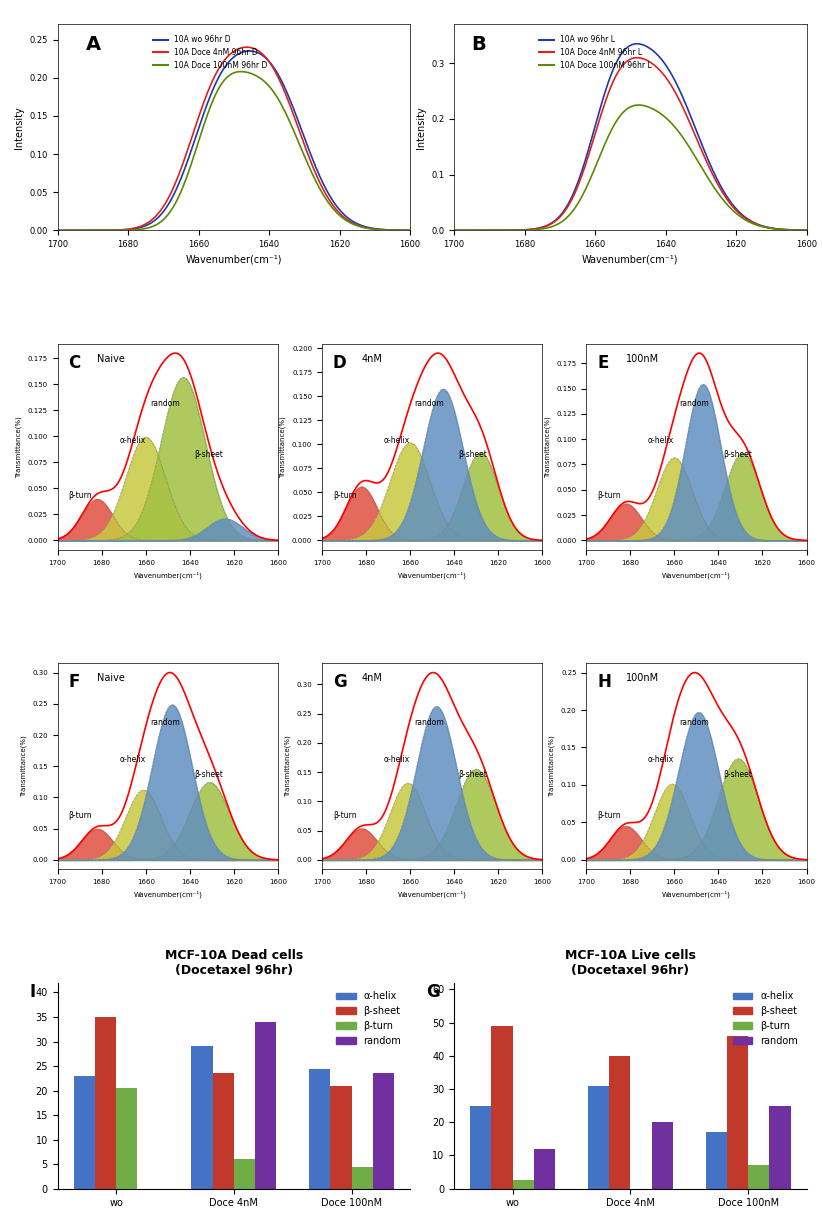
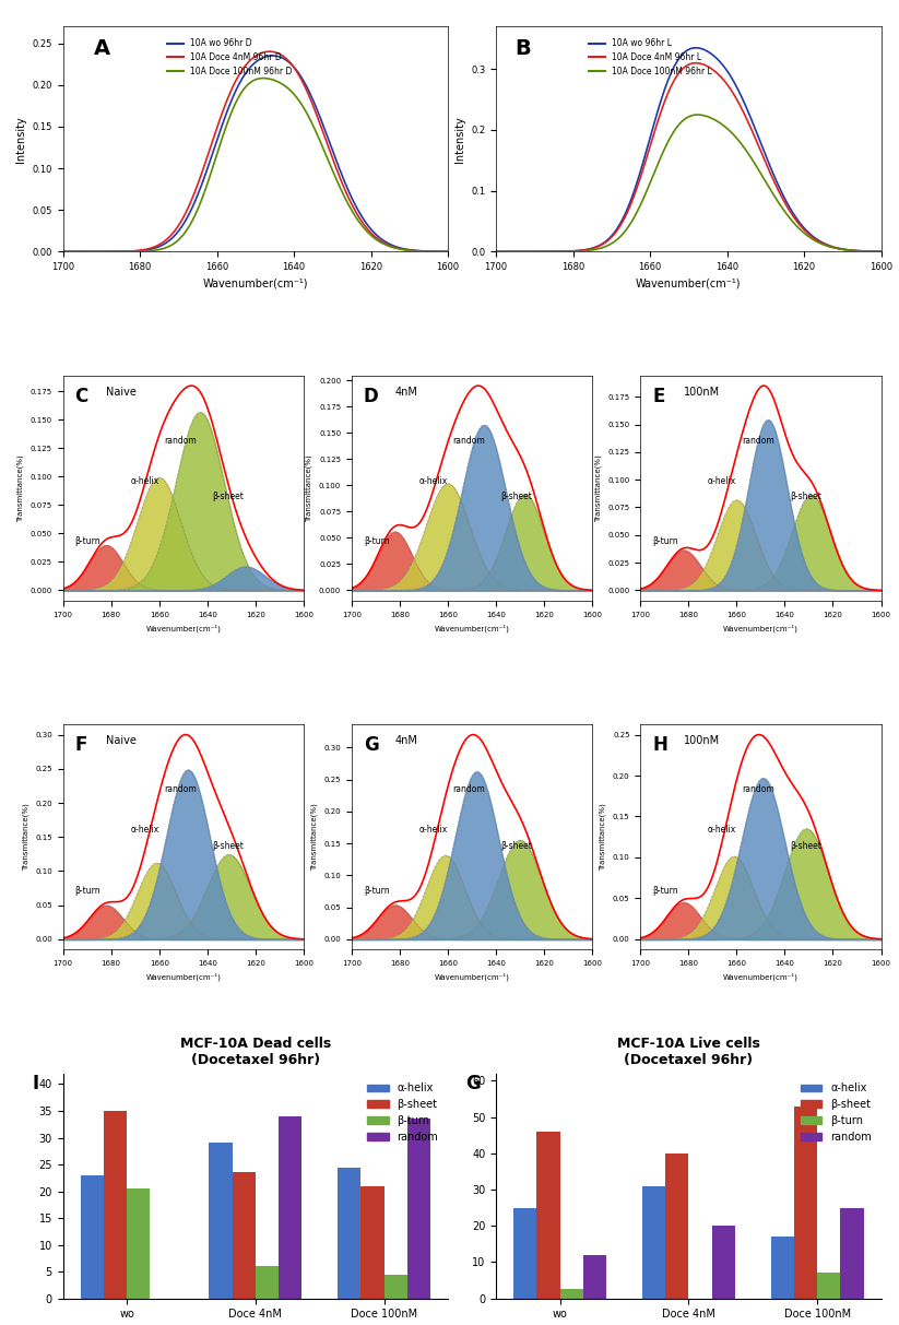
MCF-10A Dead cells (Docetaxel 96hr)/random/Doce 100nM: 23.5 -> 33.5
MCF-10A Live cells (Docetaxel 96hr)/β-sheet/wo: 49 -> 46
MCF-10A Live cells (Docetaxel 96hr)/β-sheet/Doce 100nM: 46 -> 53
